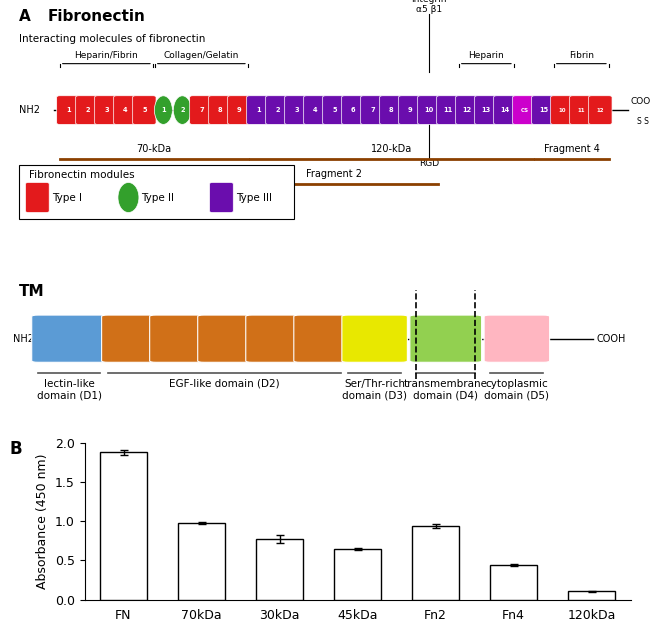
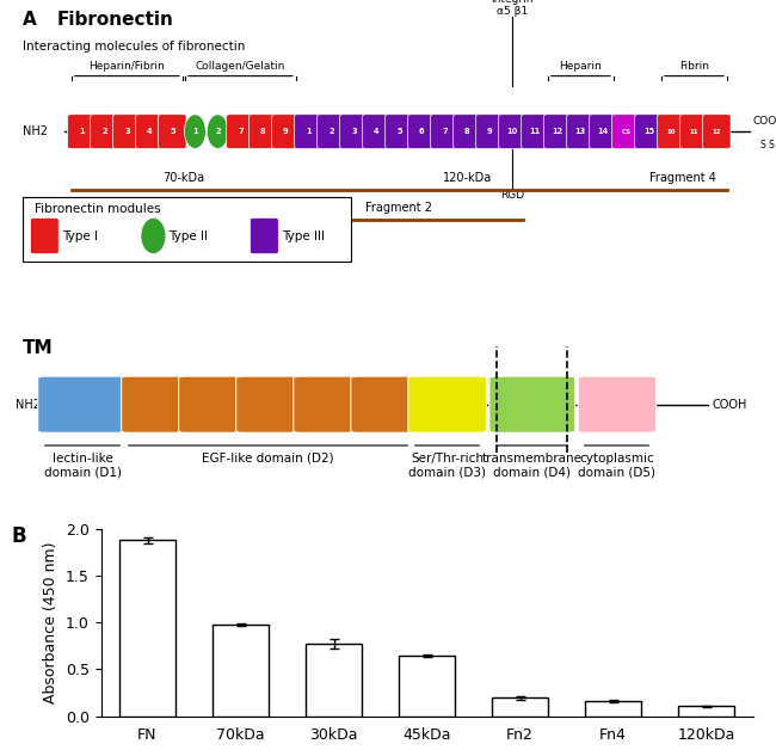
Fn2: 0.94 -> 0.20
Fn4: 0.44 -> 0.17
